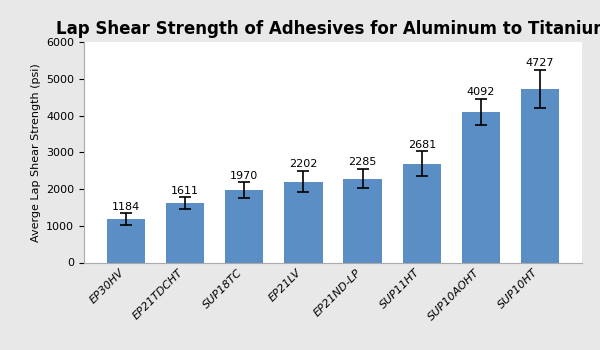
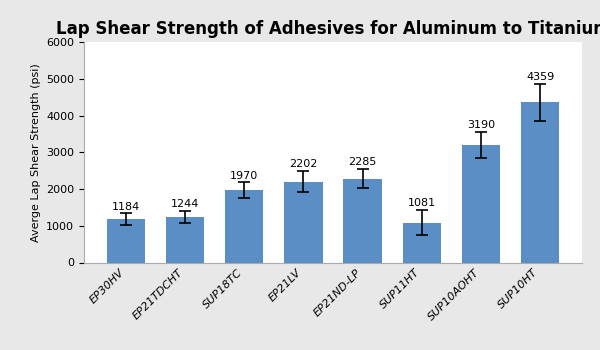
EP21TDCHT: 1611 -> 1244
SUP11HT: 2681 -> 1081
SUP10AOHT: 4092 -> 3190
SUP10HT: 4727 -> 4359
